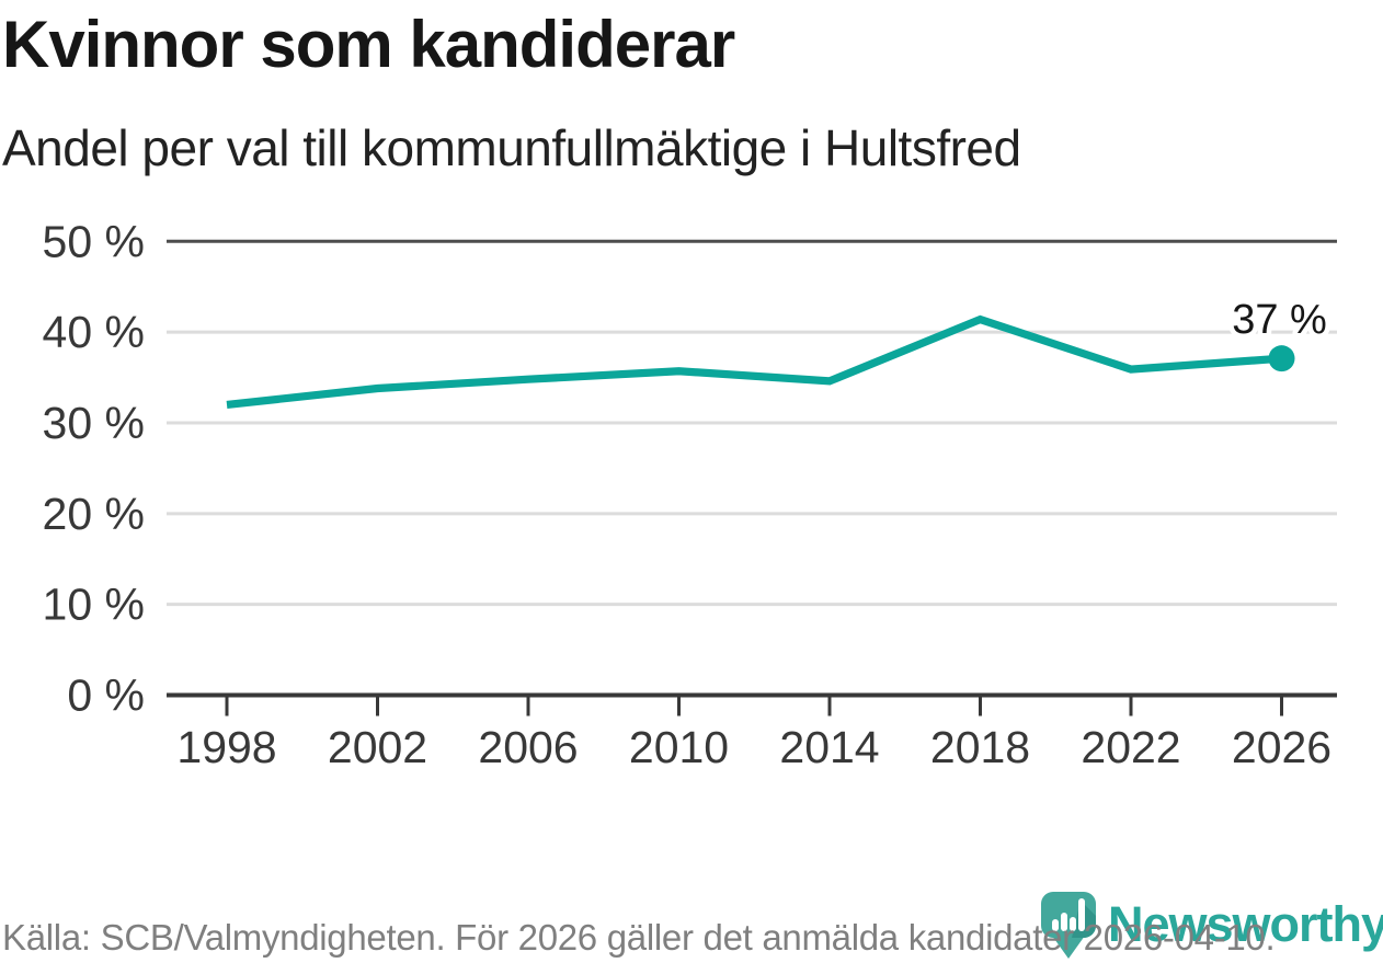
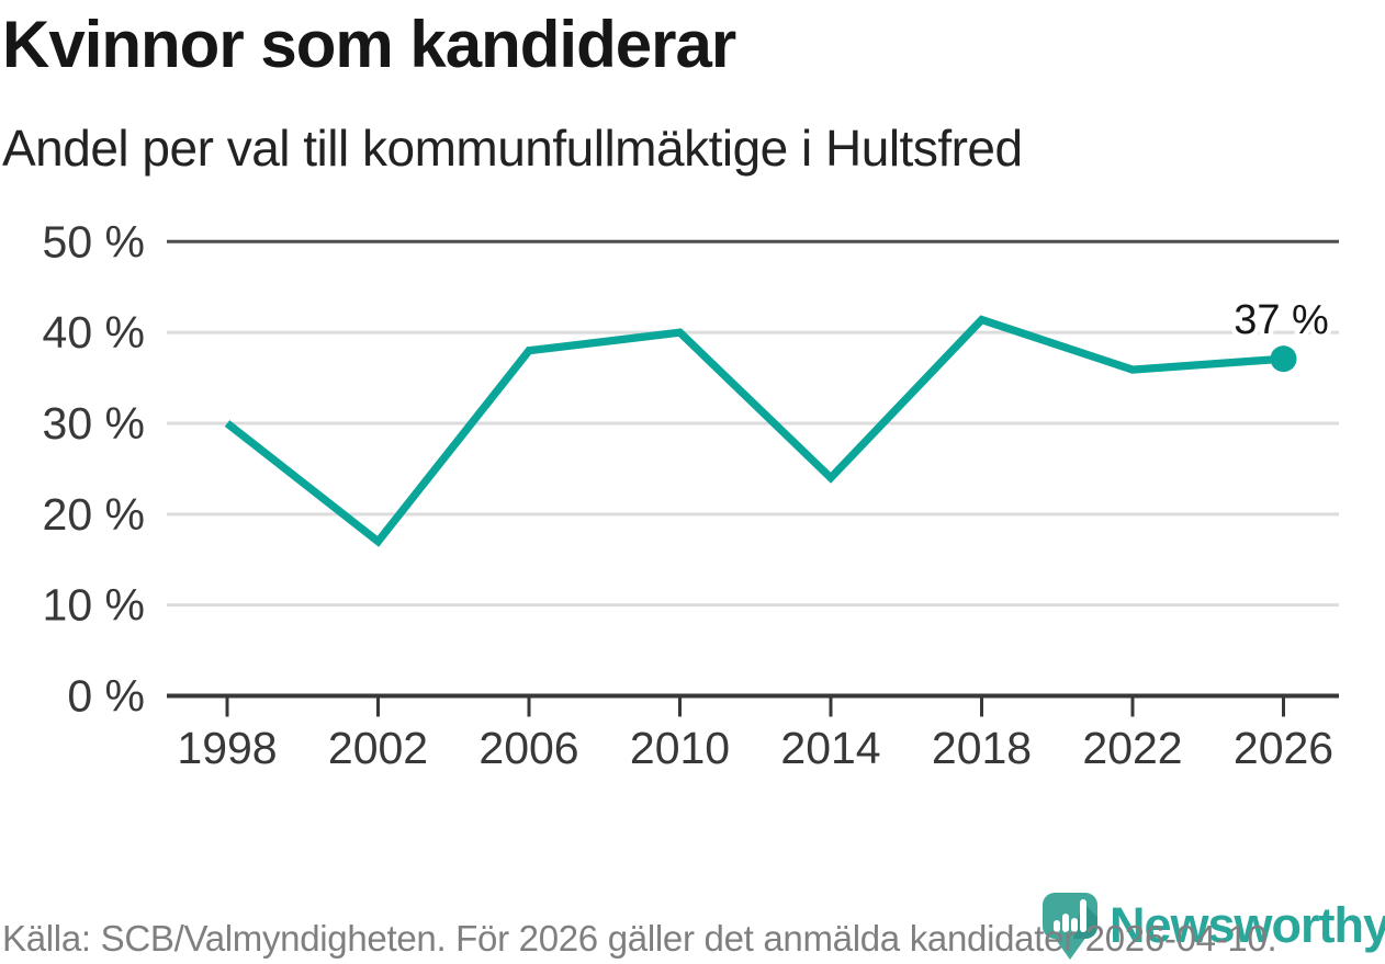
1998: 32% -> 30%
2002: 34% -> 17%
2006: 35% -> 38%
2010: 36% -> 40%
2014: 35% -> 24%
